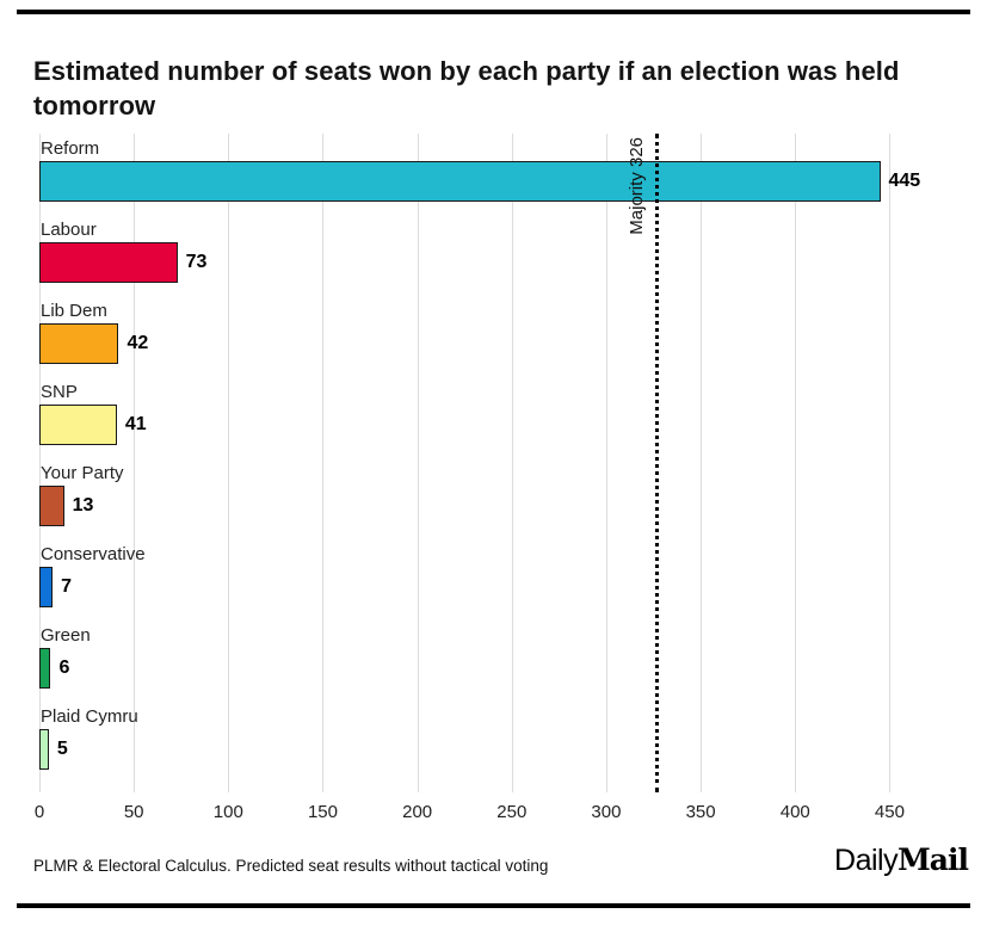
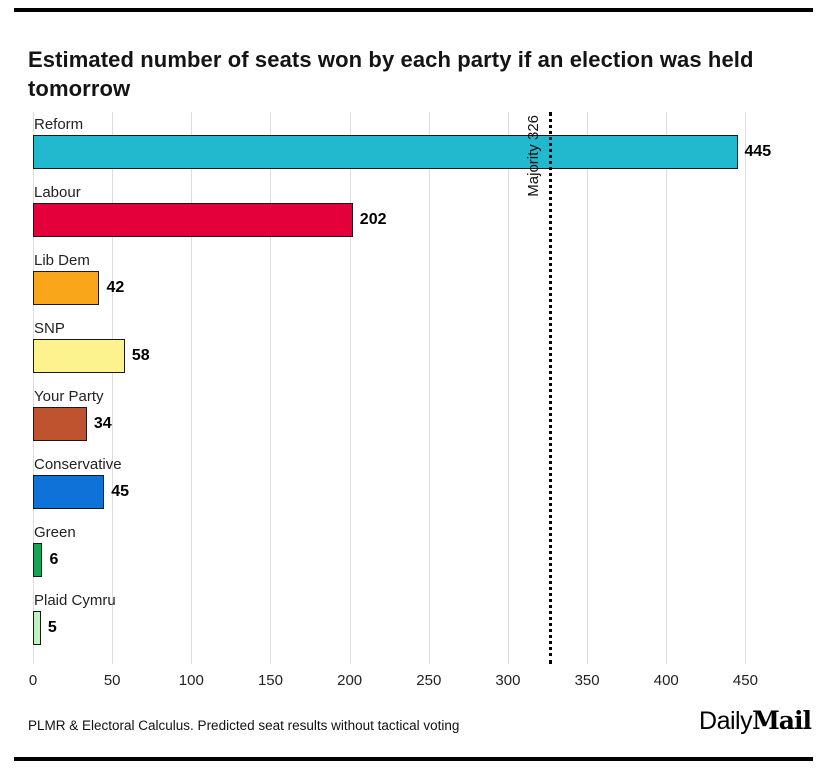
Labour: 73 -> 202
SNP: 41 -> 58
Your Party: 13 -> 34
Conservative: 7 -> 45
